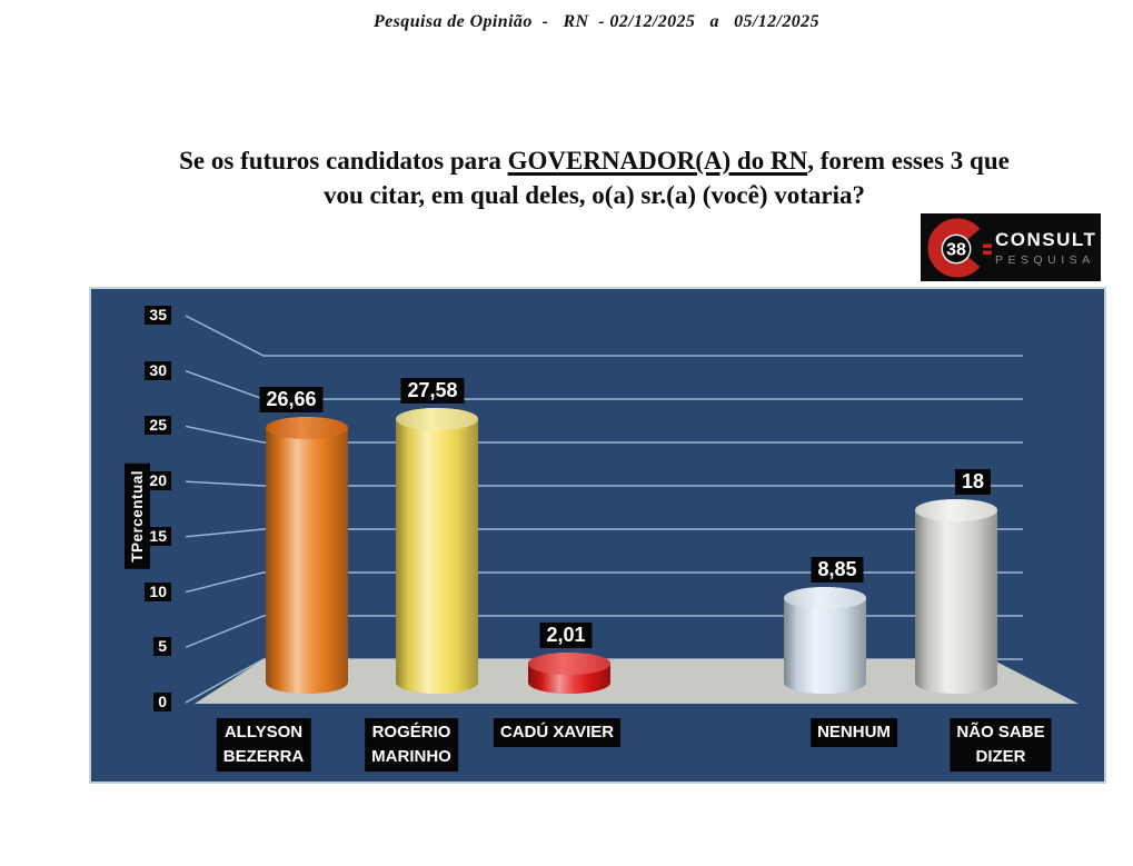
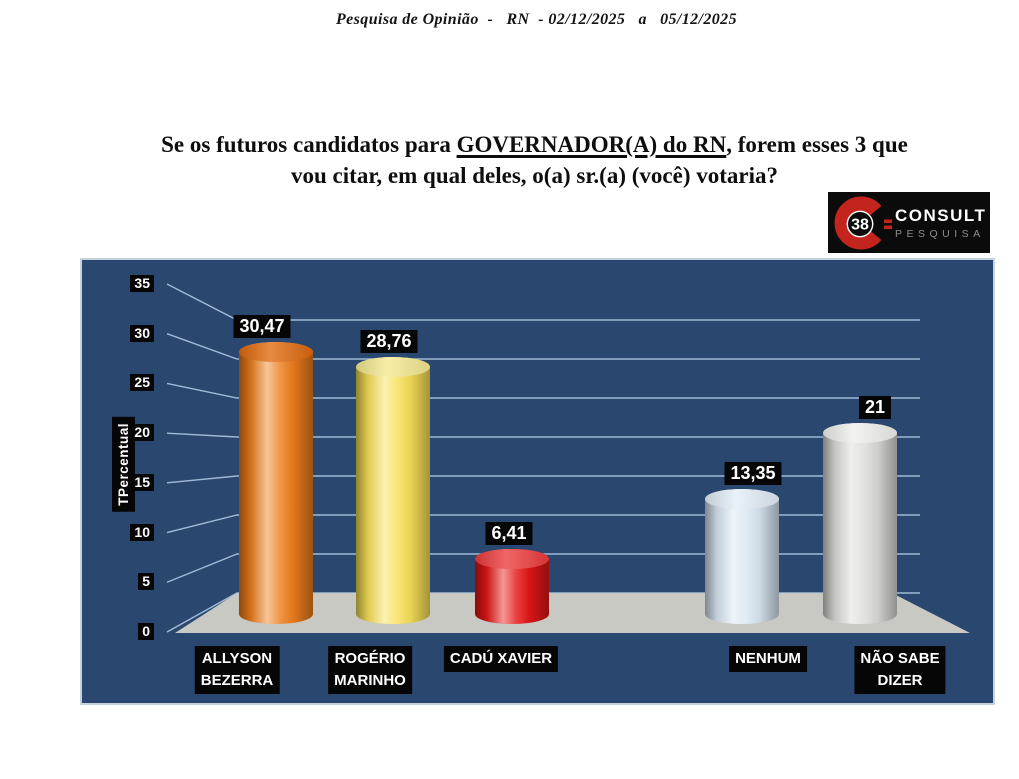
ALLYSON BEZERRA: 26,66 -> 30,47
ROGÉRIO MARINHO: 27,58 -> 28,76
CADÚ XAVIER: 2,01 -> 6,41
NENHUM: 8,85 -> 13,35
NÃO SABE DIZER: 18 -> 21
